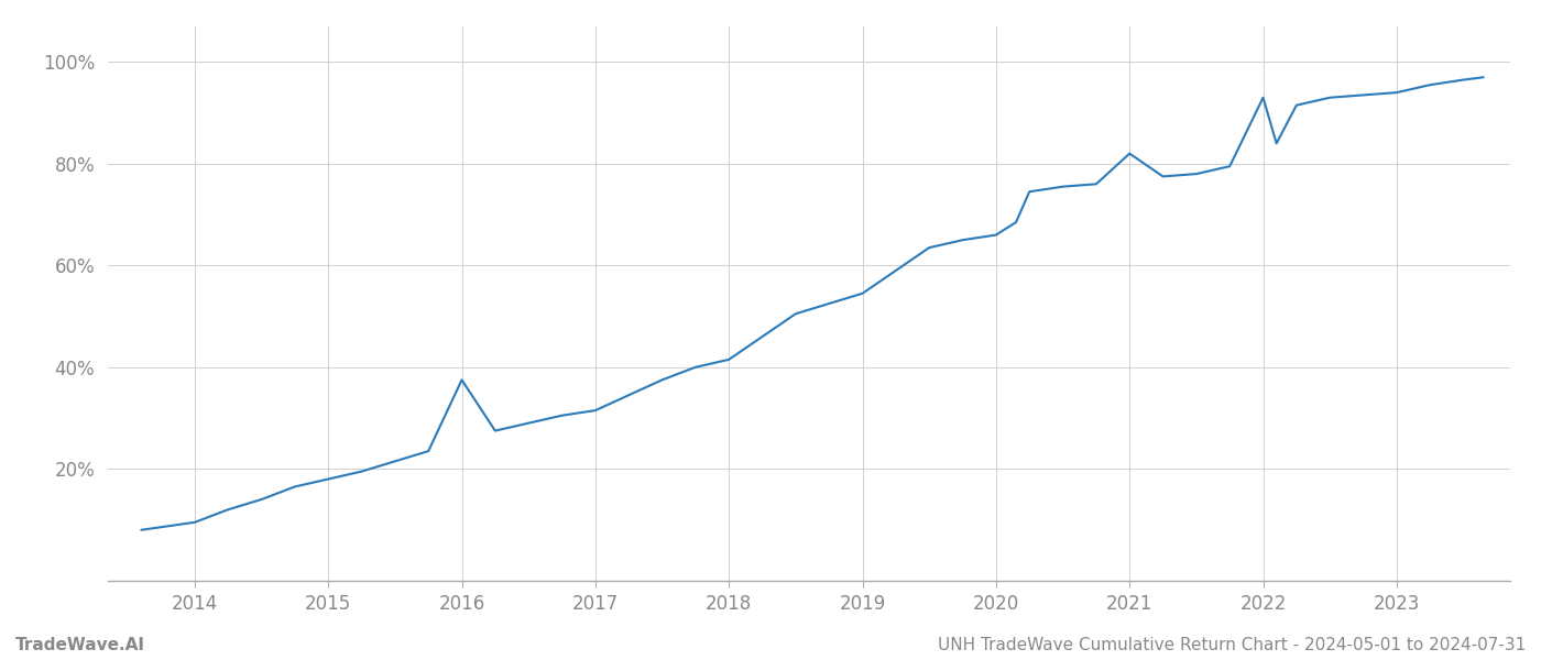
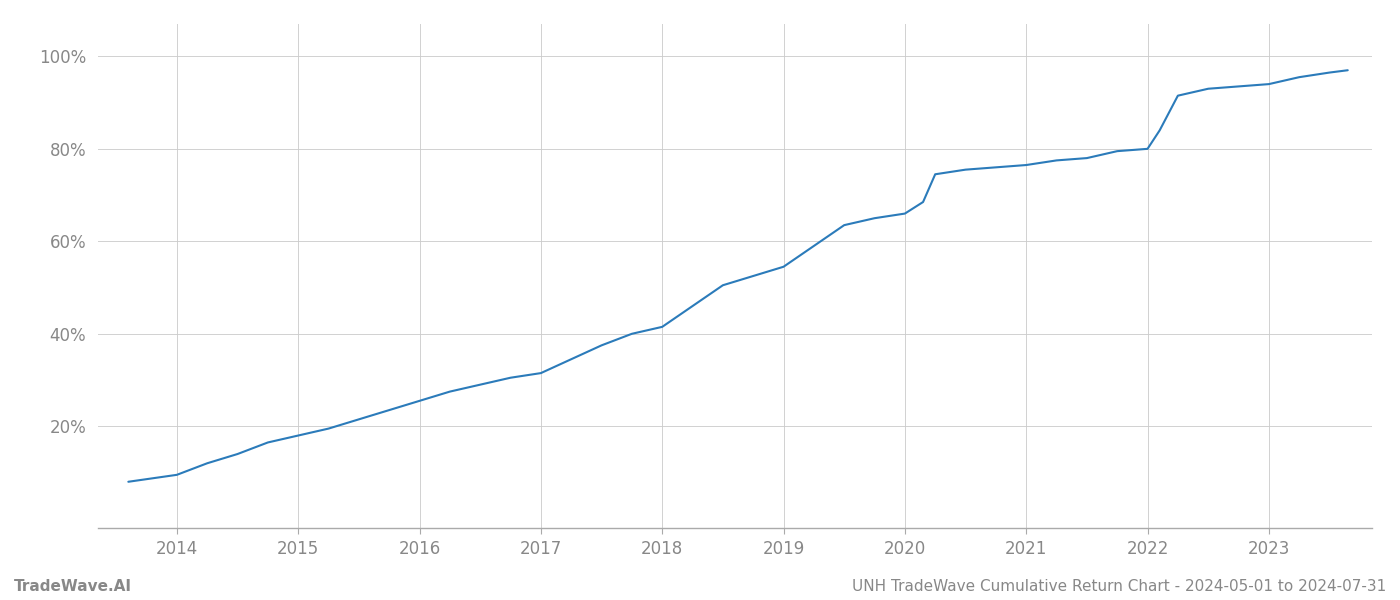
2016: 37.5% -> 25.5%
2021: 82.0% -> 76.5%
2022: 93.0% -> 80.0%
